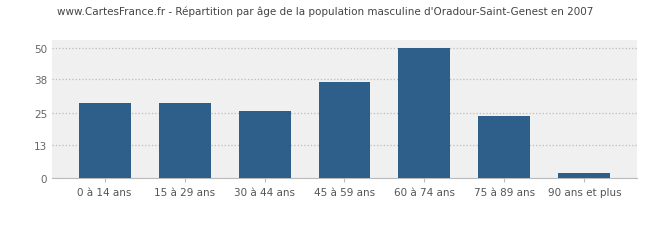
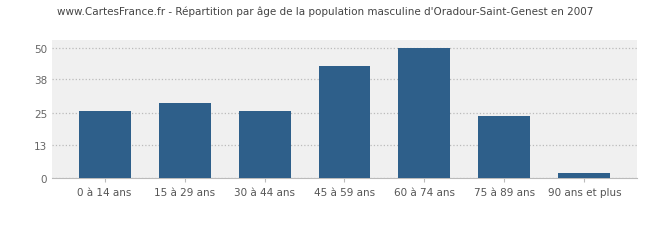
0 à 14 ans: 29 -> 26
45 à 59 ans: 37 -> 43
